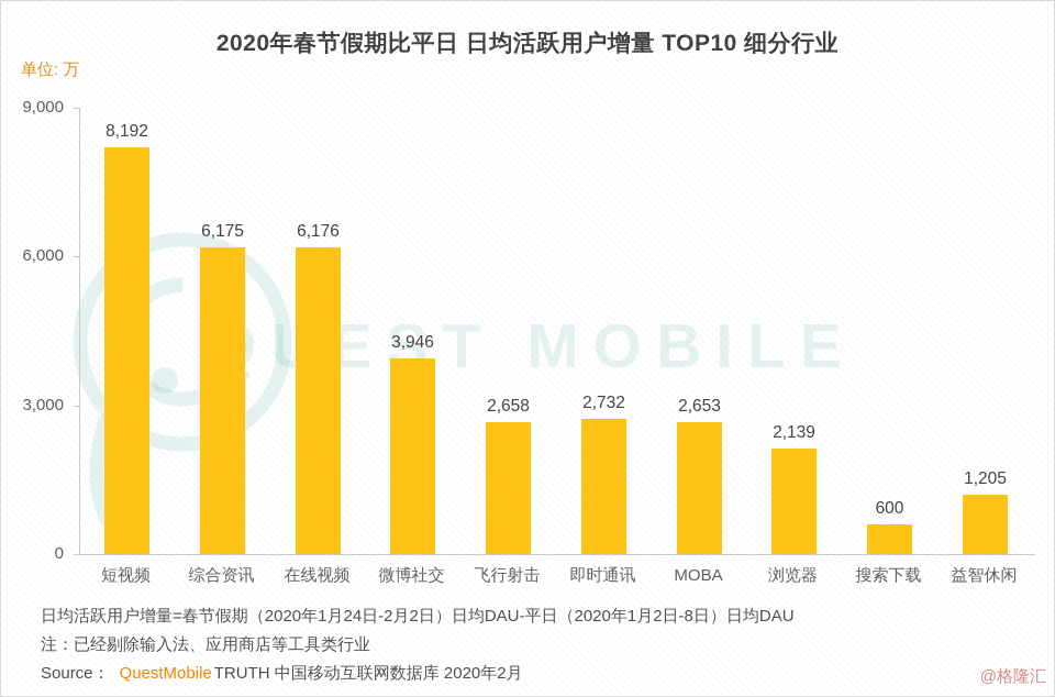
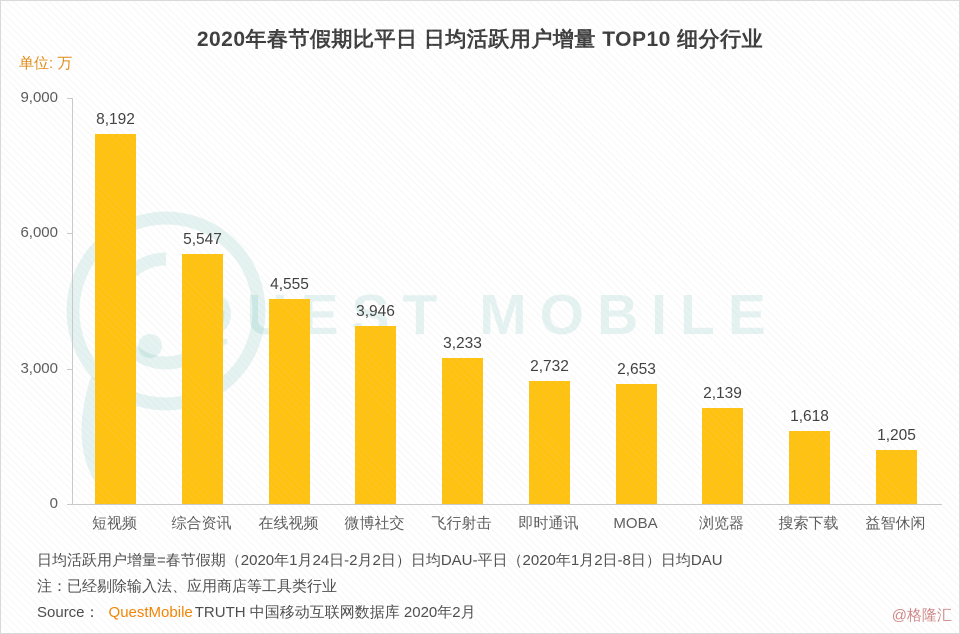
综合资讯: 6,175 -> 5,547
在线视频: 6,176 -> 4,555
飞行射击: 2,658 -> 3,233
搜索下载: 600 -> 1,618
